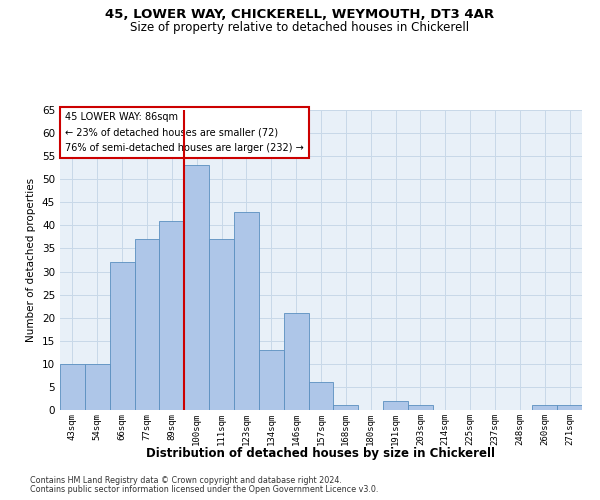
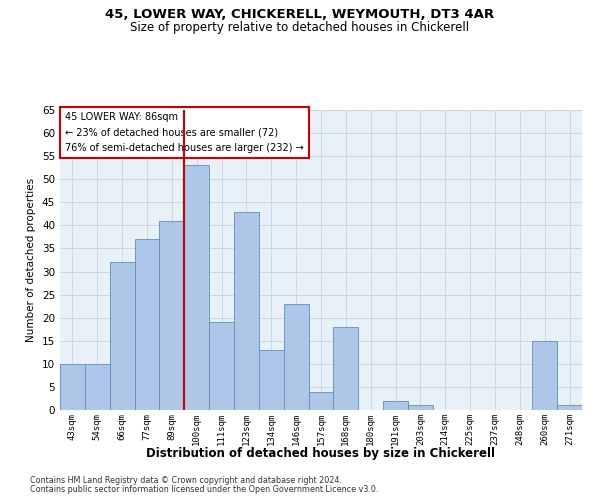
111sqm: 37 -> 19
146sqm: 21 -> 23
157sqm: 6 -> 4
168sqm: 1 -> 18
260sqm: 1 -> 15
